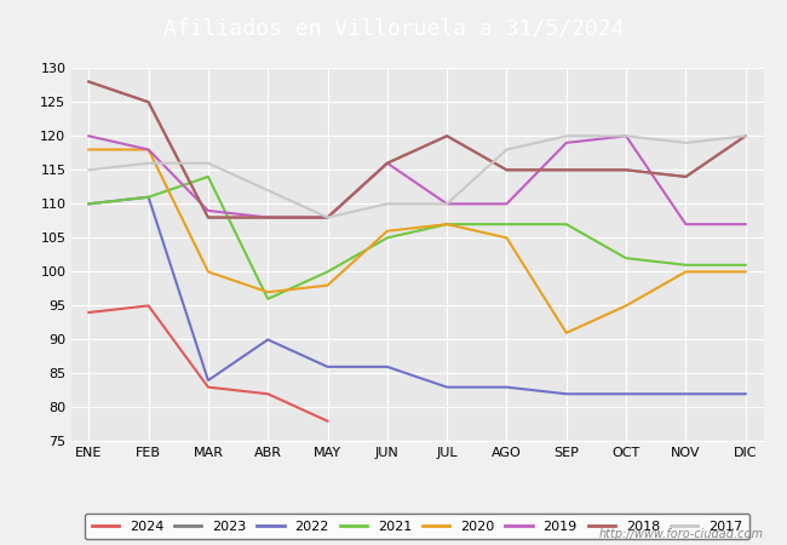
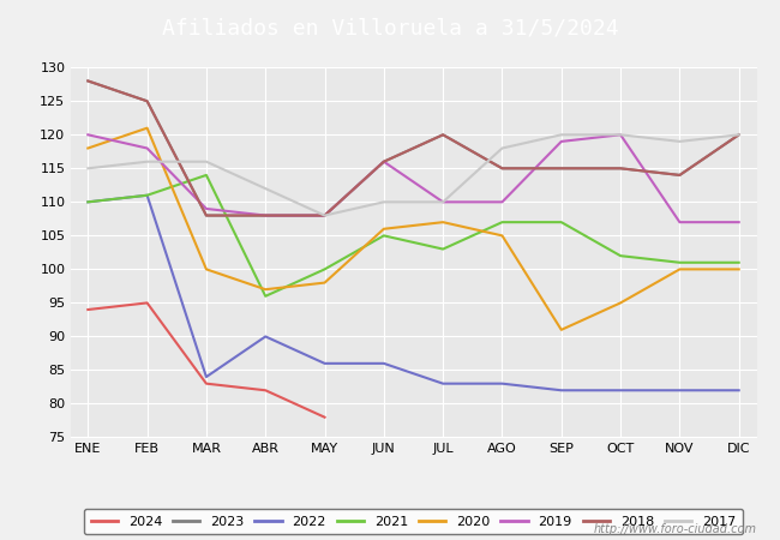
2020/FEB: 118 -> 121
2021/JUL: 107 -> 103
